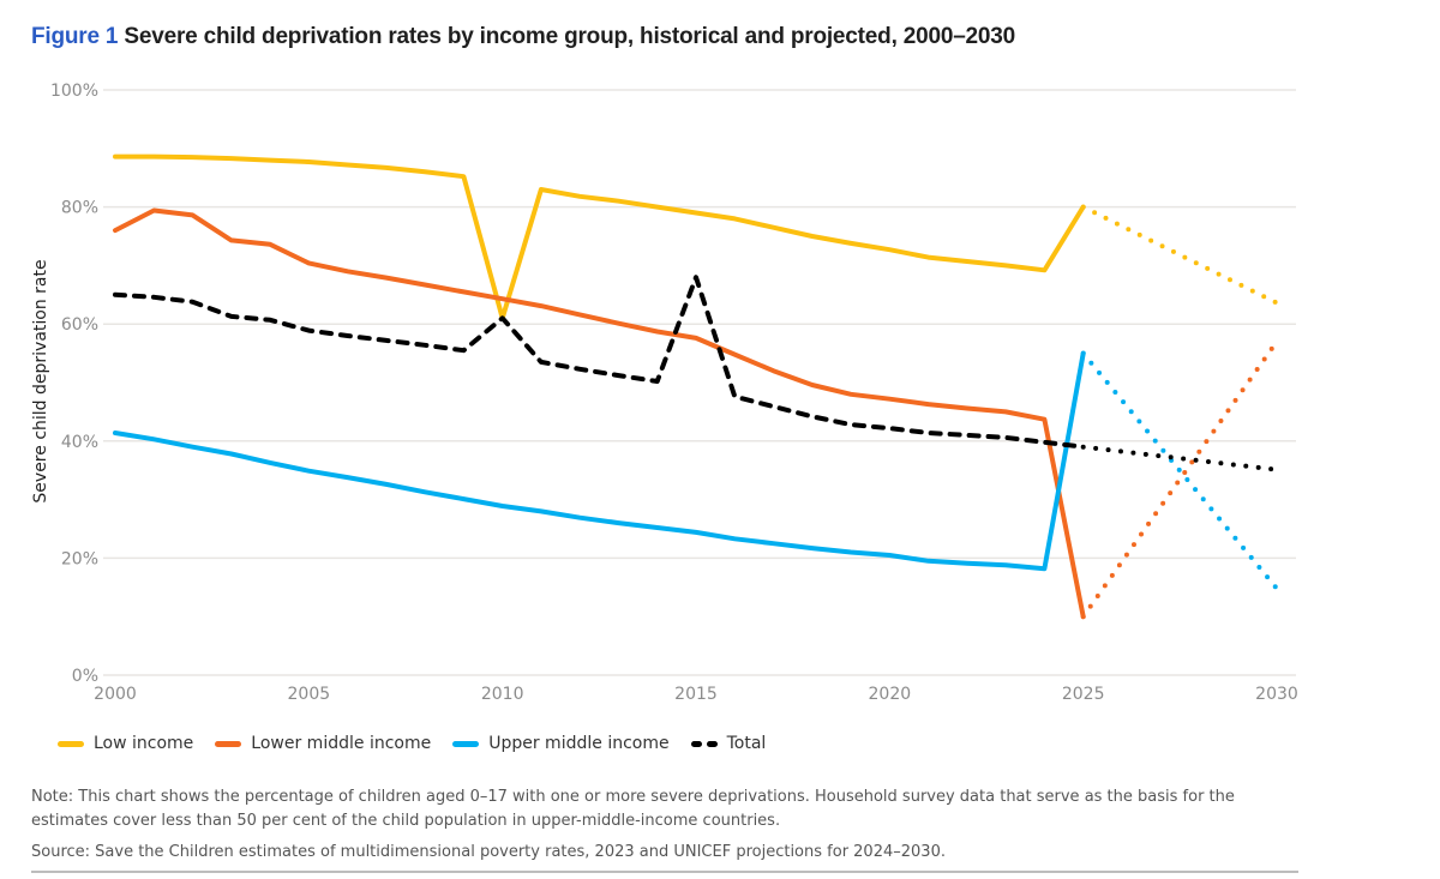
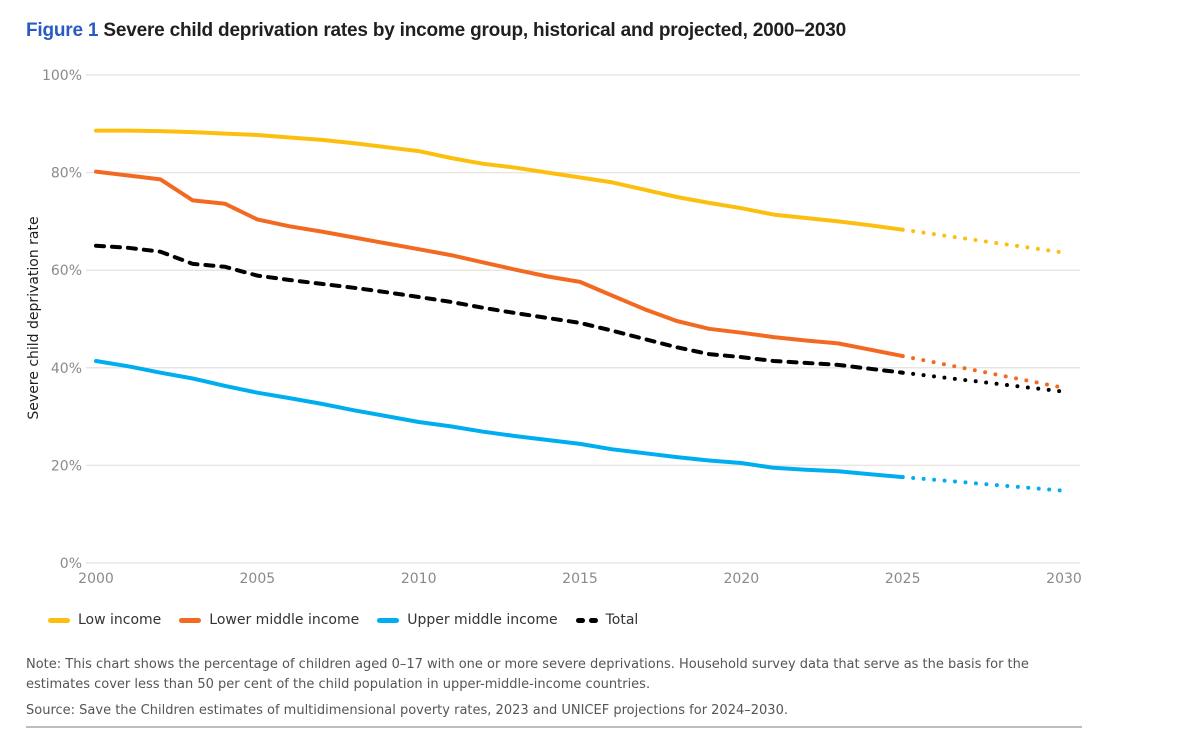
Lower middle income/2000: 76% -> 80%
Low income/2010: 61% -> 84%
Total/2010: 61% -> 54%
Total/2015: 68% -> 49%
Low income/2025: 80% -> 68%
Lower middle income/2025: 10% -> 42%
Upper middle income/2025: 55% -> 18%
Lower middle income/2030: 57% -> 36%
